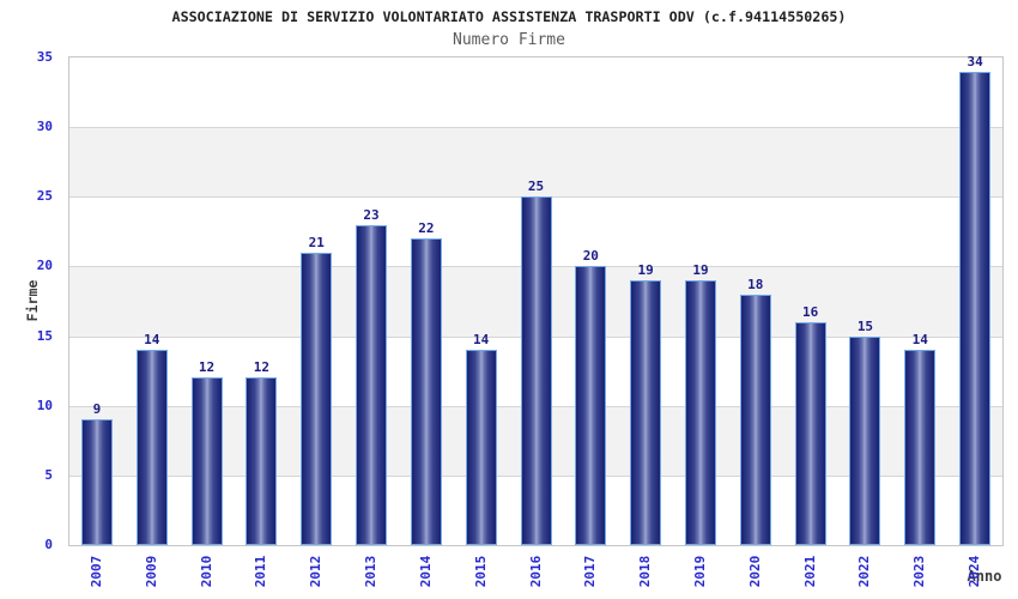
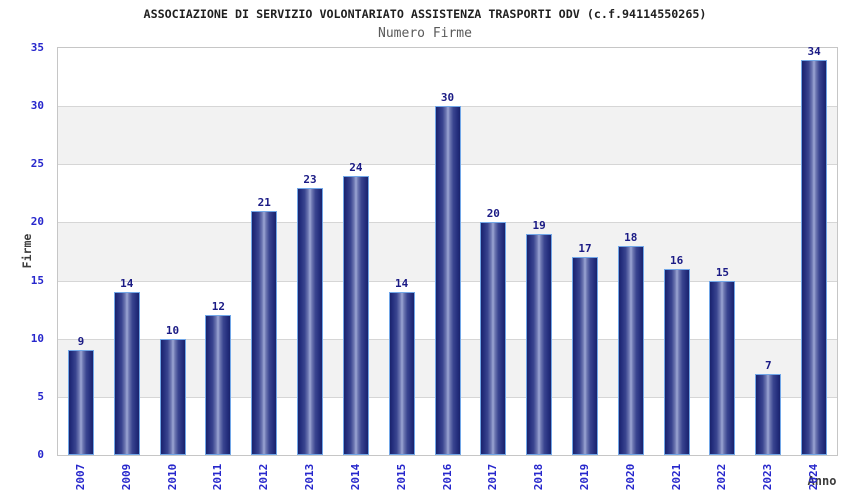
2010: 12 -> 10
2014: 22 -> 24
2016: 25 -> 30
2019: 19 -> 17
2023: 14 -> 7
